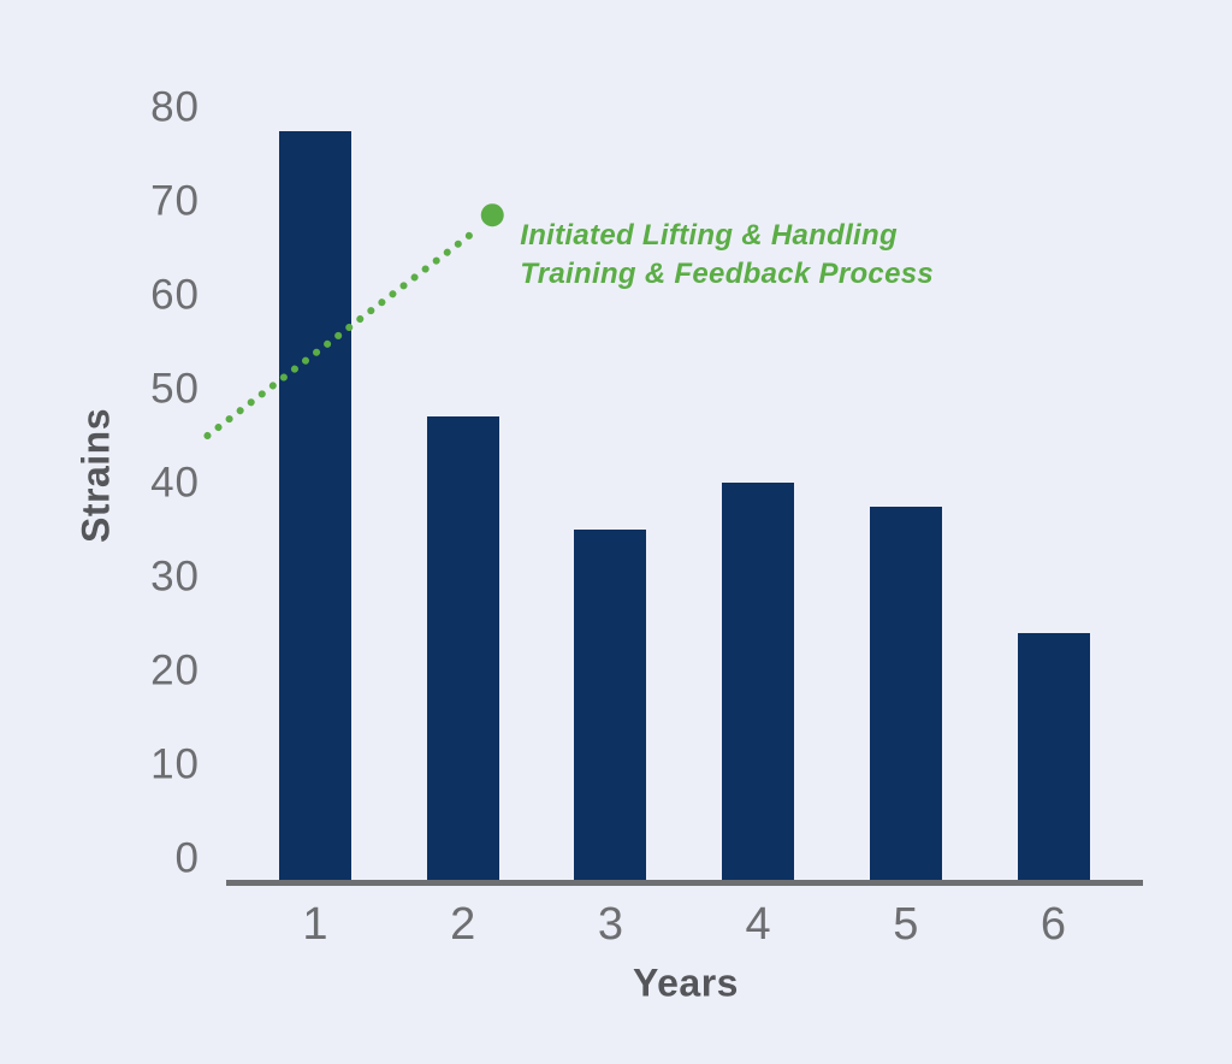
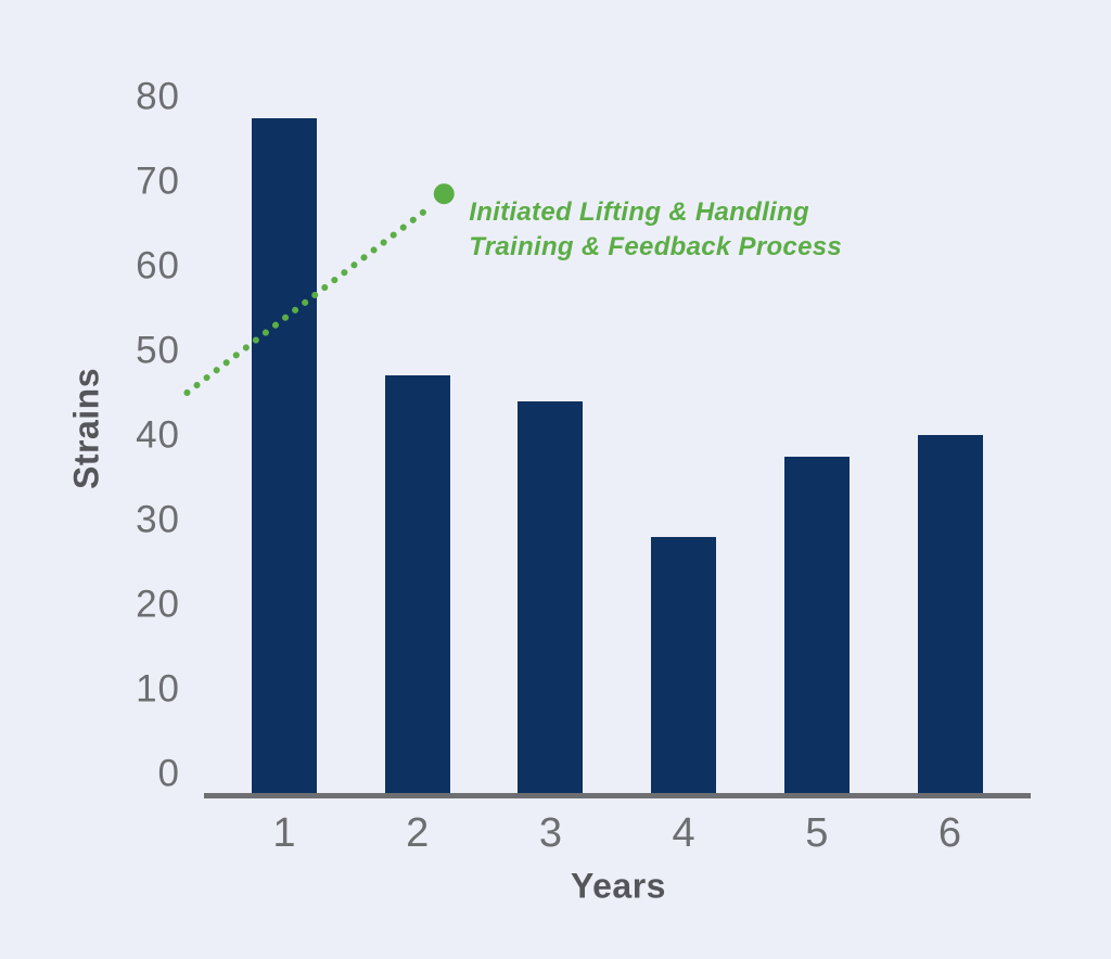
3: 35 -> 44
4: 40 -> 28
6: 24 -> 40
